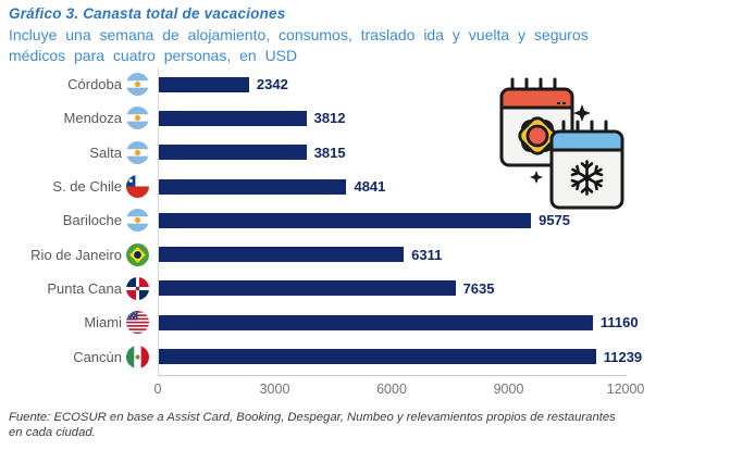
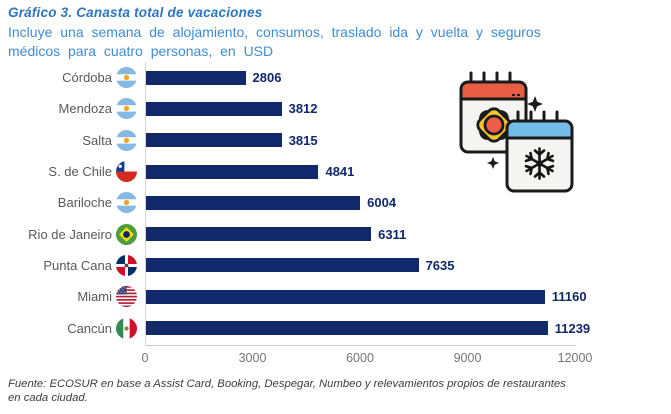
Córdoba: 2342 -> 2806
Bariloche: 9575 -> 6004
